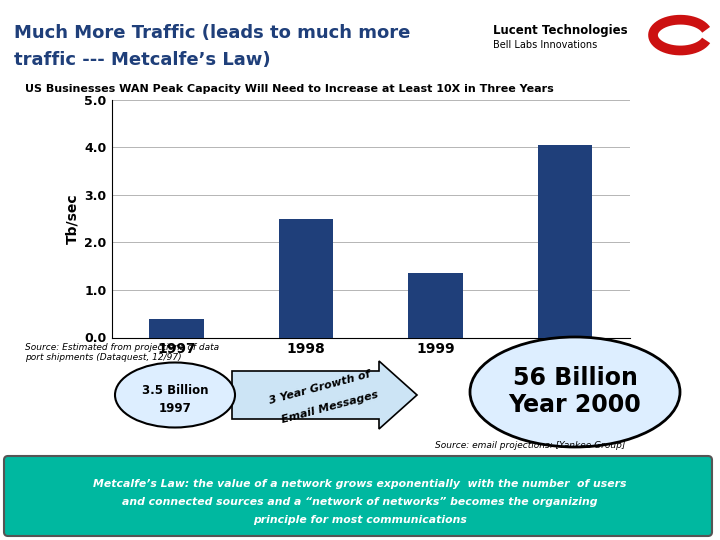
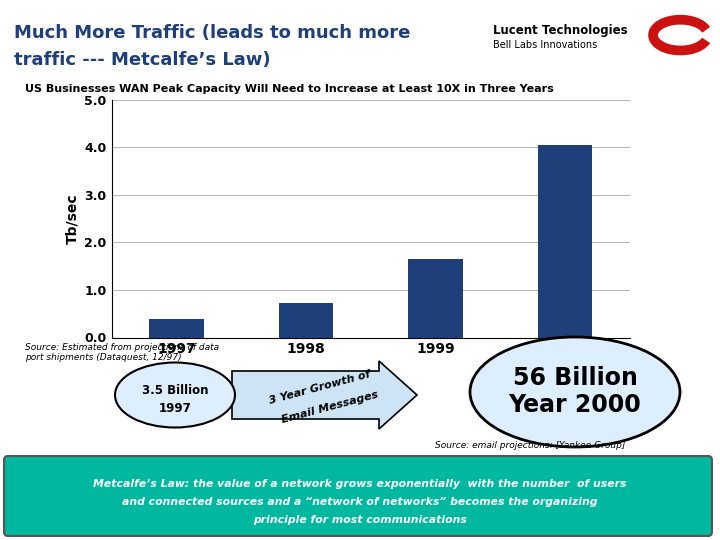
1998: 2.50 -> 0.72
1999: 1.35 -> 1.65
